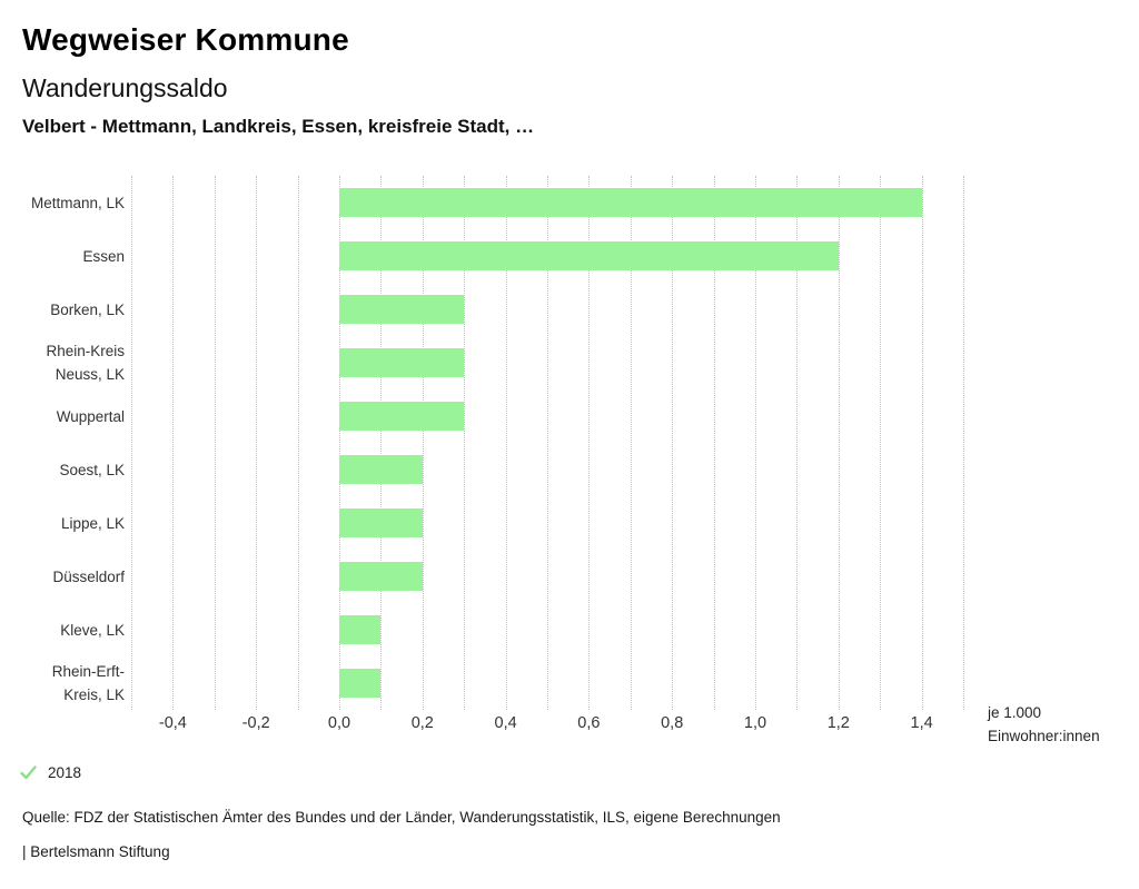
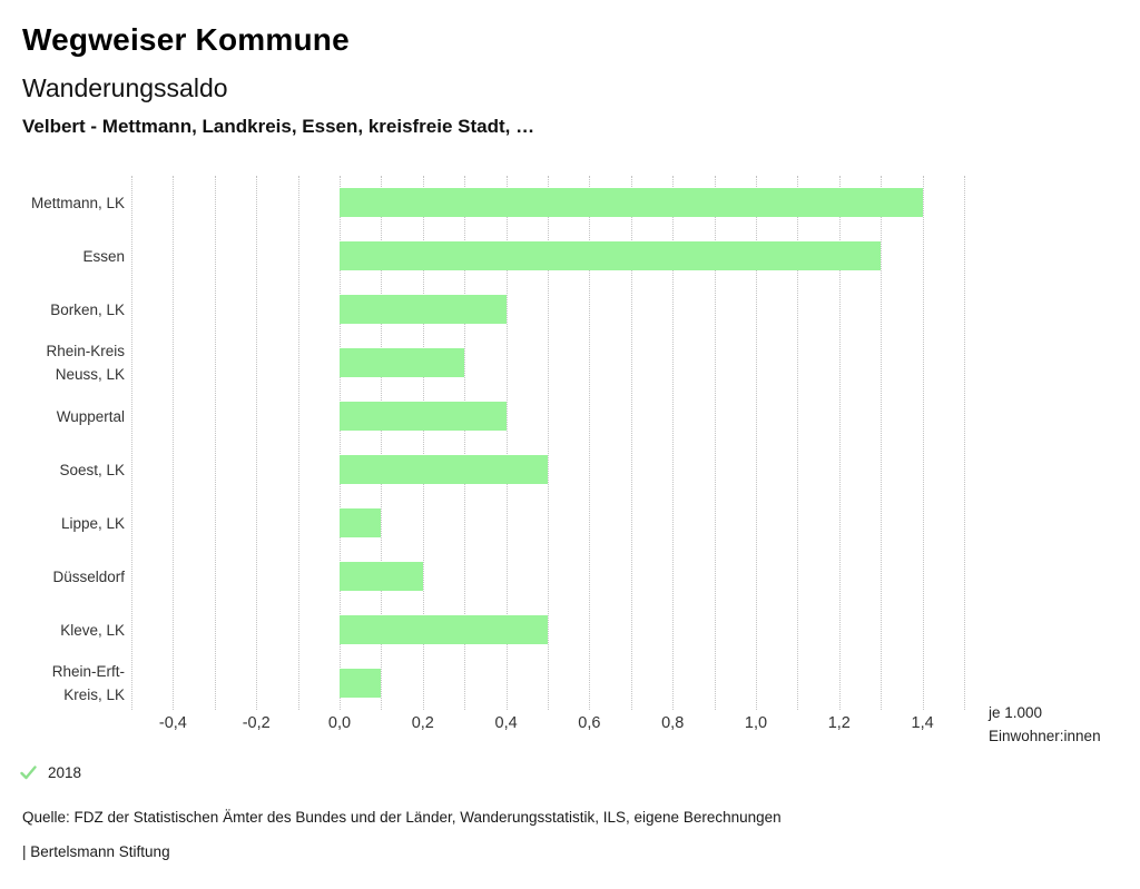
Essen: 1,2 -> 1,3
Borken, LK: 0,3 -> 0,4
Wuppertal: 0,3 -> 0,4
Soest, LK: 0,2 -> 0,5
Lippe, LK: 0,2 -> 0,1
Kleve, LK: 0,1 -> 0,5
